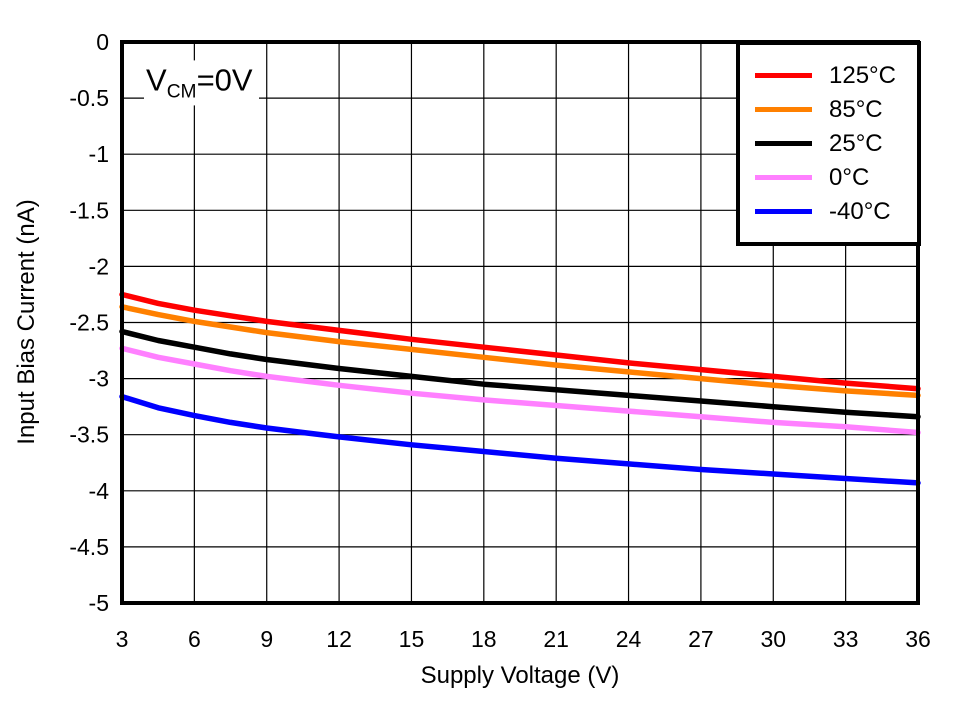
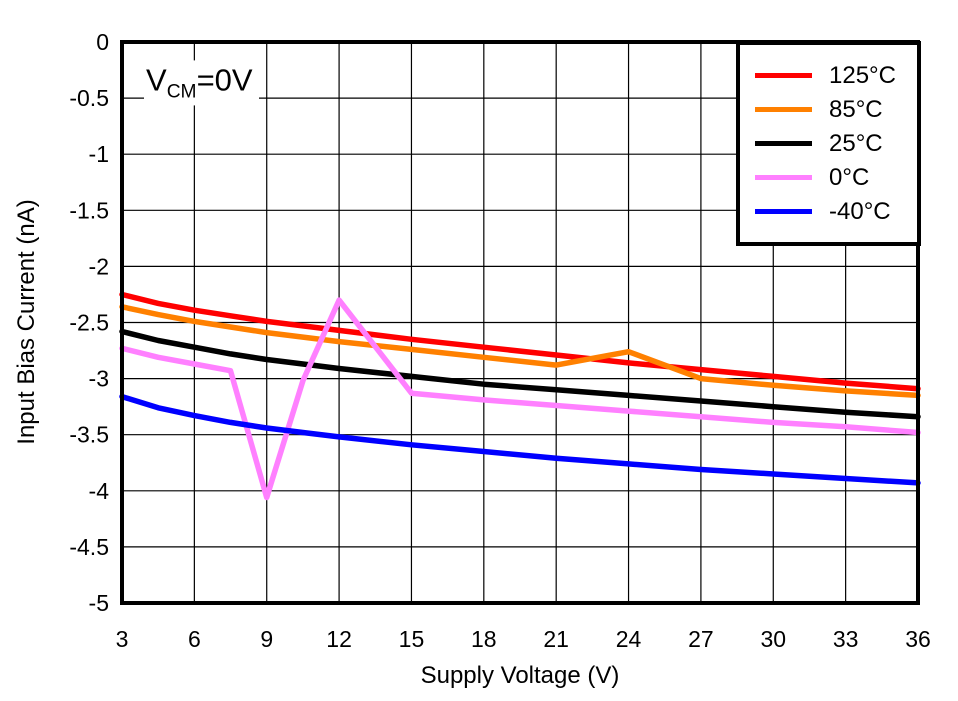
0°C/9: -2.98 -> -4.06
0°C/12: -3.06 -> -2.30
85°C/24: -2.94 -> -2.76
